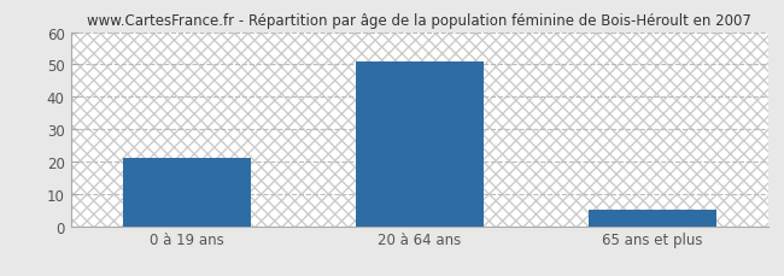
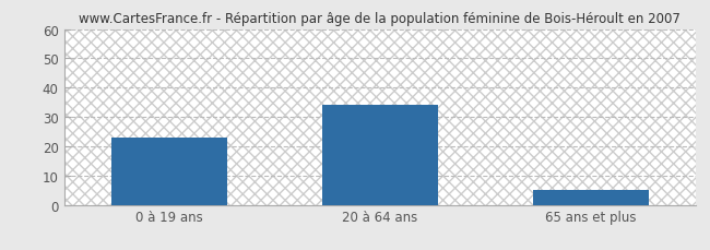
0 à 19 ans: 21 -> 23
20 à 64 ans: 51 -> 34
